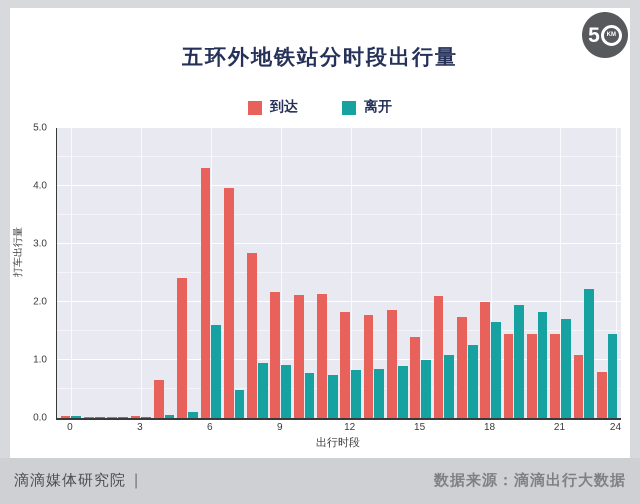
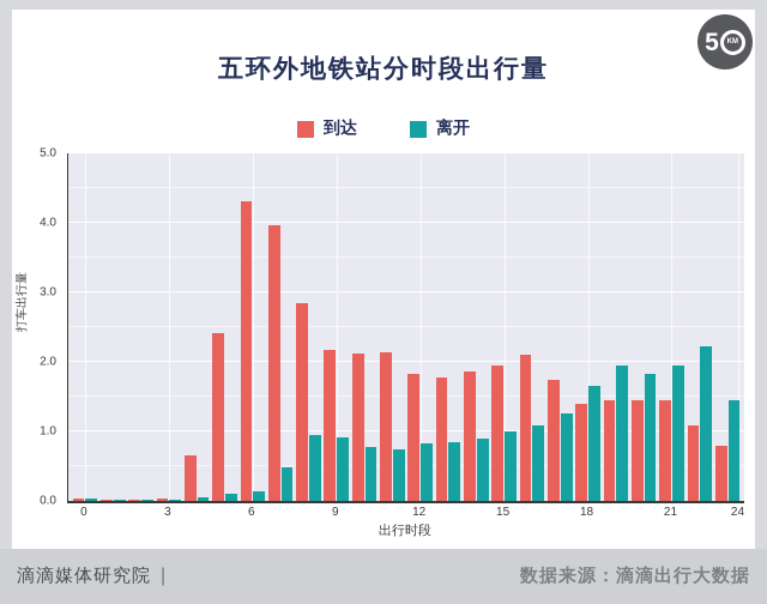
离开/6: 1.6 -> 0.1
到达/15: 1.4 -> 1.9
到达/18: 2.0 -> 1.4
离开/21: 1.7 -> 1.9
